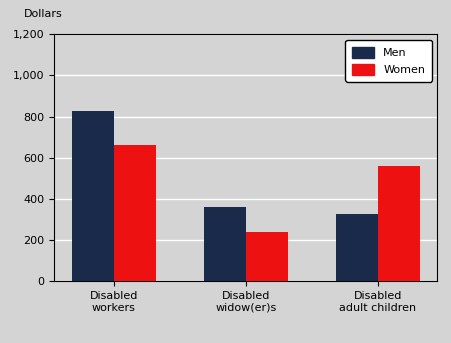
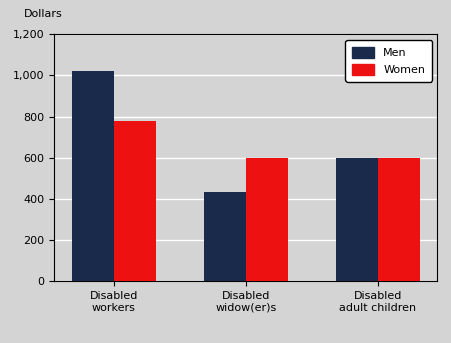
Men/Disabled workers: 825 -> 1,020
Women/Disabled workers: 660 -> 780
Men/Disabled widow(er)s: 360 -> 435
Women/Disabled widow(er)s: 240 -> 600
Men/Disabled adult children: 325 -> 600
Women/Disabled adult children: 560 -> 600
